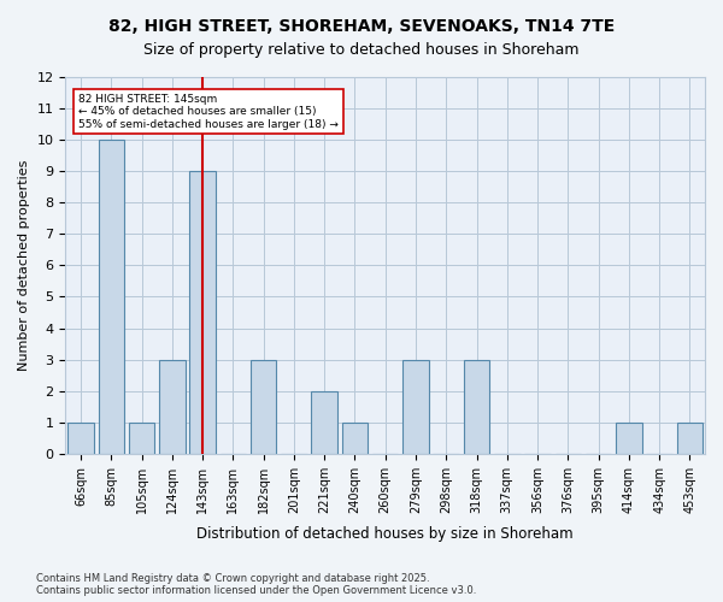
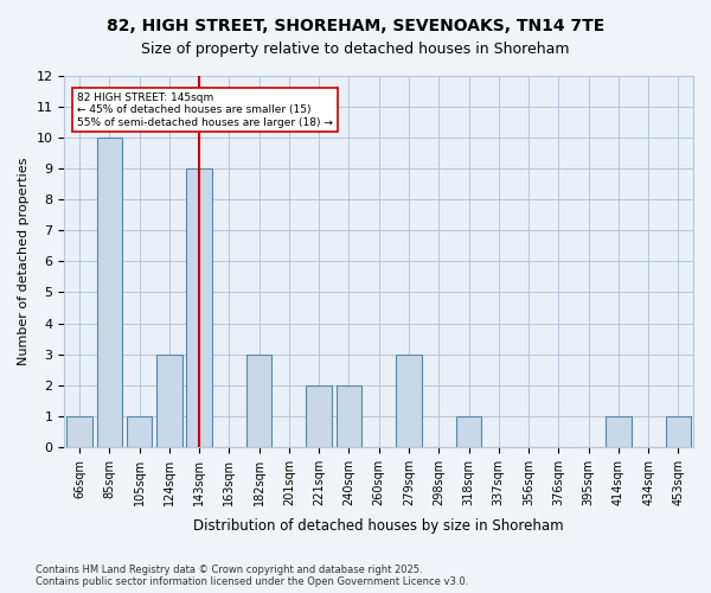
240sqm: 1 -> 2
318sqm: 3 -> 1
